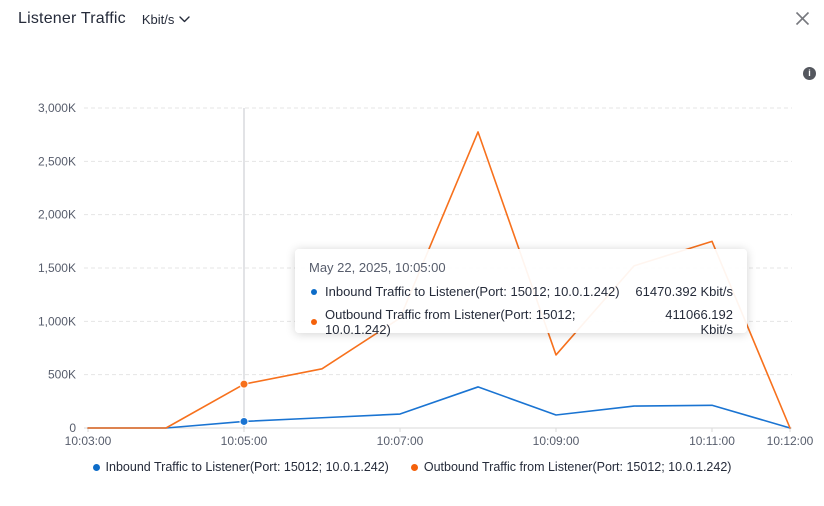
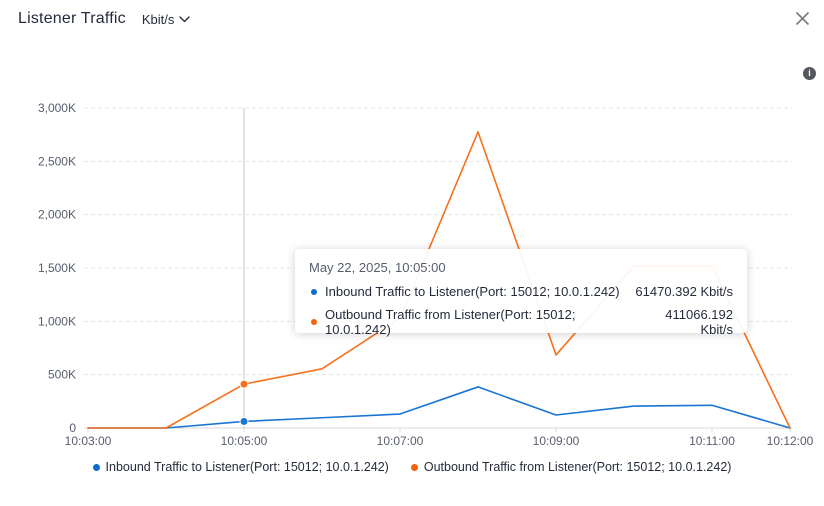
Outbound Traffic from Listener(Port: 15012; 10.0.1.242)/10:11:00: 1750K -> 1520K
